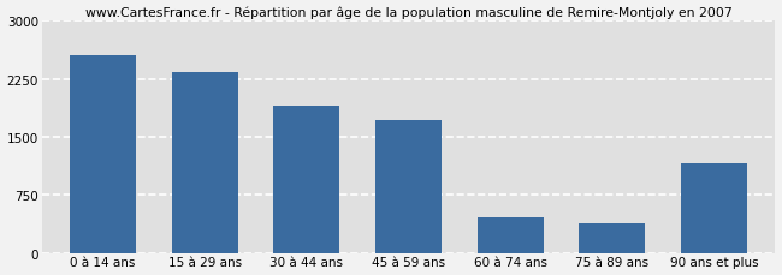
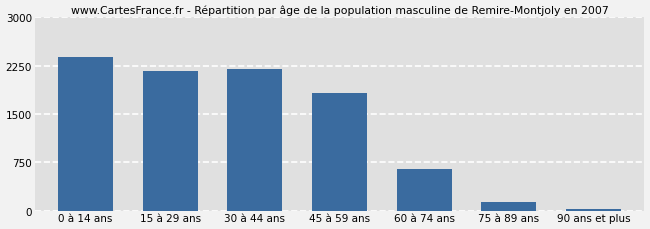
0 à 14 ans: 2560 -> 2380
15 à 29 ans: 2340 -> 2170
30 à 44 ans: 1900 -> 2200
45 à 59 ans: 1720 -> 1830
60 à 74 ans: 460 -> 650
75 à 89 ans: 380 -> 130
90 ans et plus: 1160 -> 20
